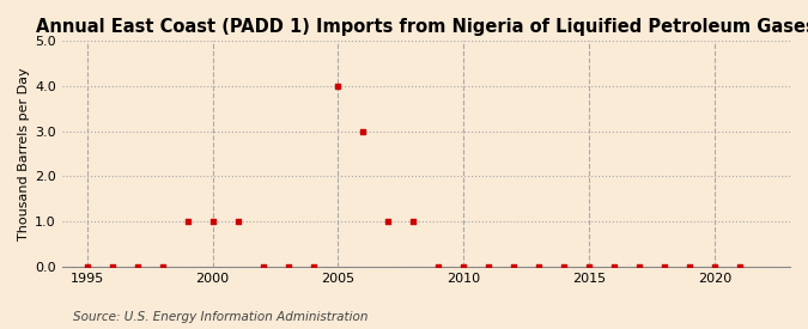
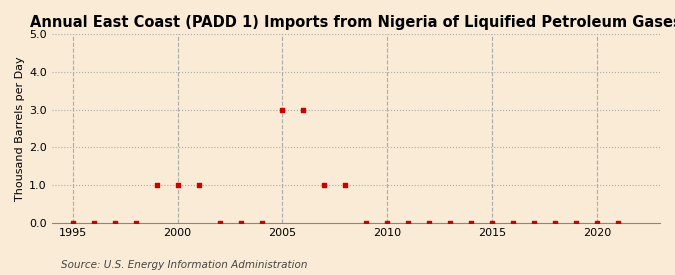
2005: 4 -> 3
